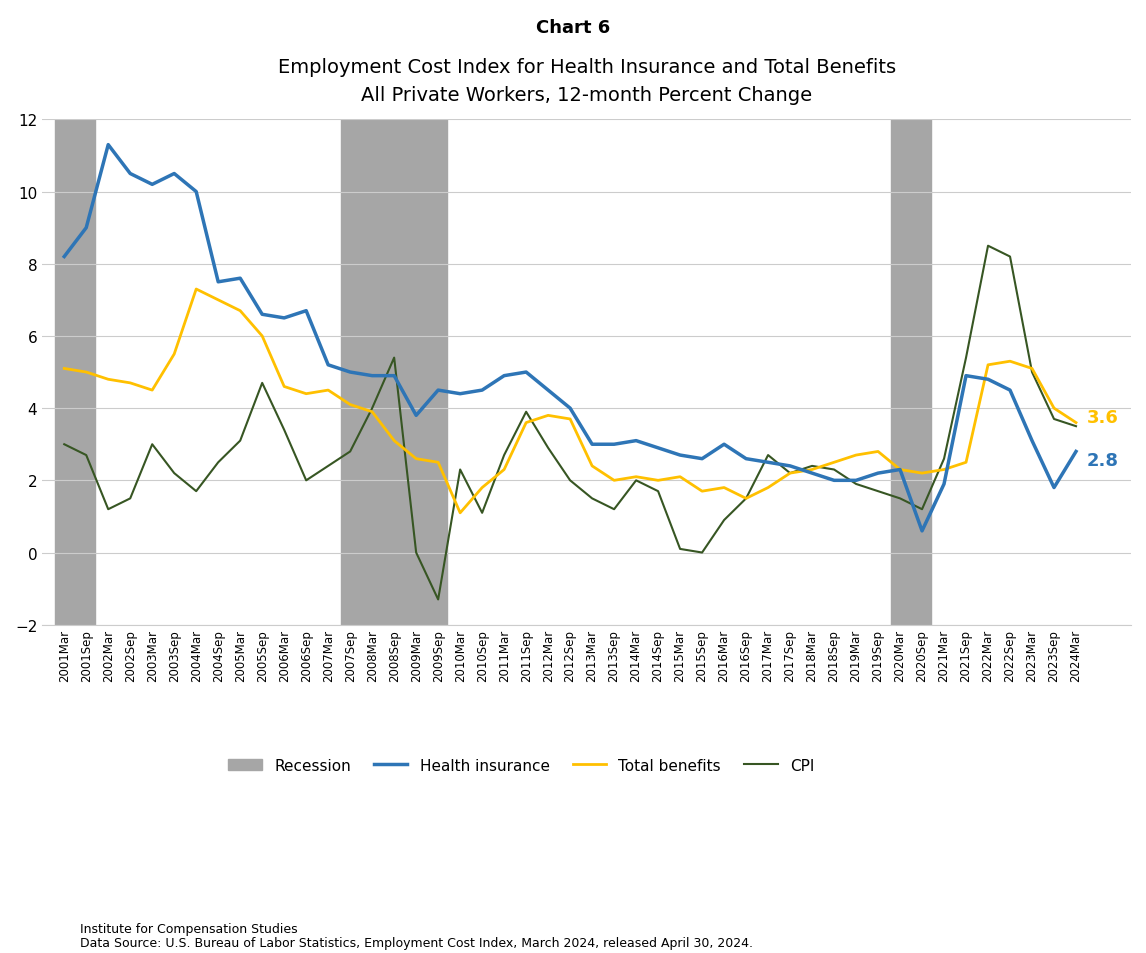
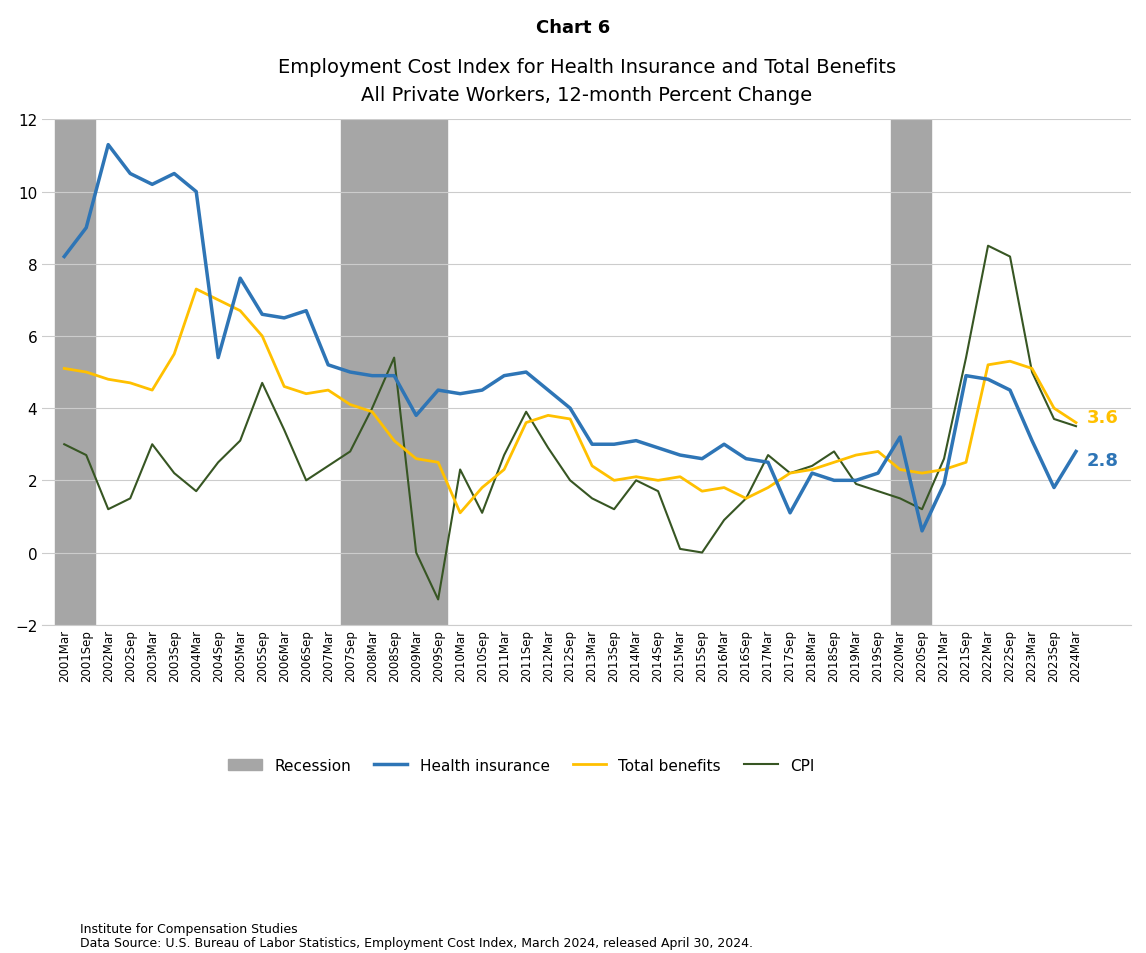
Health insurance/2004Sep: 7.5 -> 5.4
Health insurance/2017Sep: 2.4 -> 1.1
CPI/2018Sep: 2.3 -> 2.8
Health insurance/2020Mar: 2.3 -> 3.2
